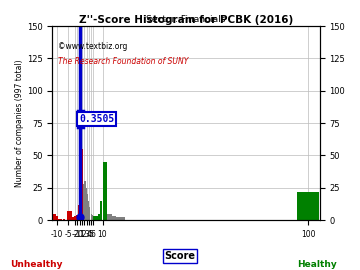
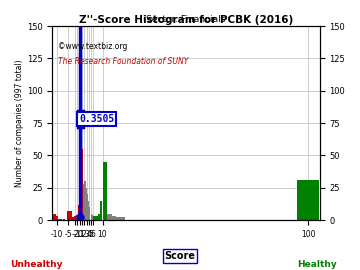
100: 22 -> 31
